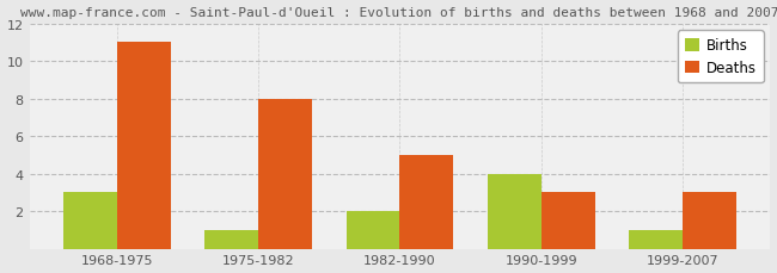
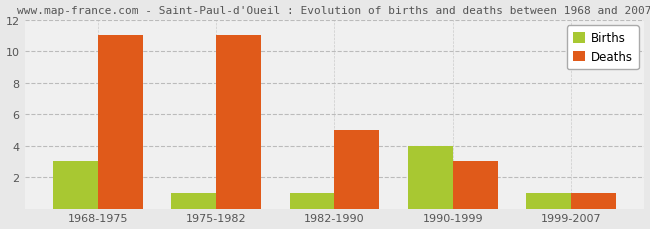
Deaths/1975-1982: 8 -> 11
Births/1982-1990: 2 -> 1
Deaths/1999-2007: 3 -> 1
